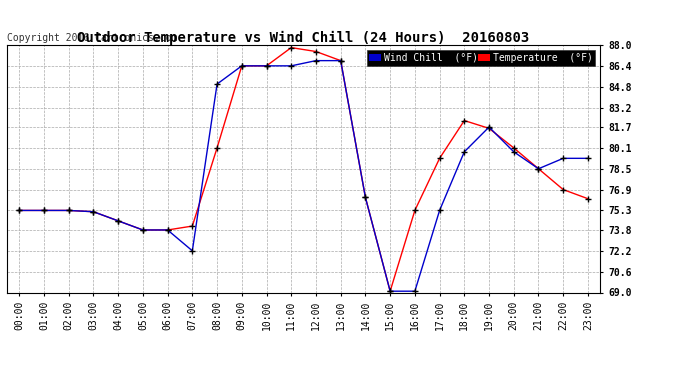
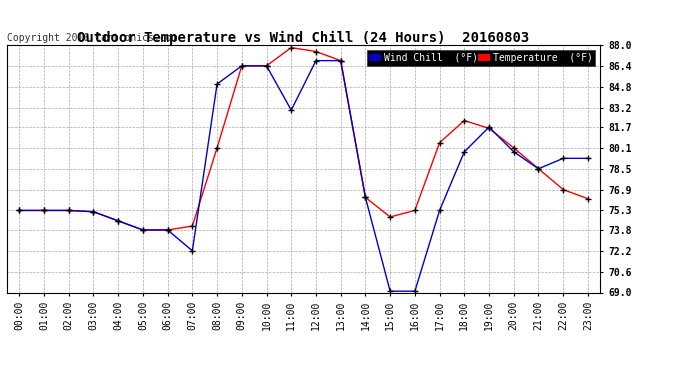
Wind Chill (°F)/11:00: 86.4 -> 83.0
Temperature (°F)/15:00: 69.1 -> 74.8
Temperature (°F)/17:00: 79.3 -> 80.5
